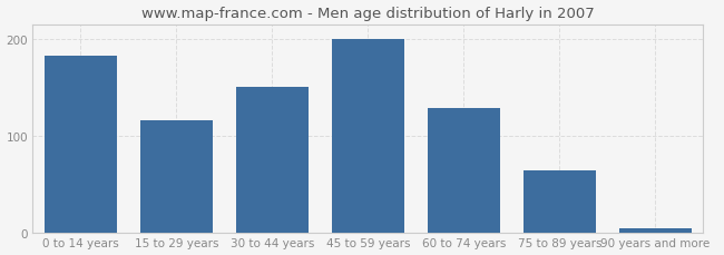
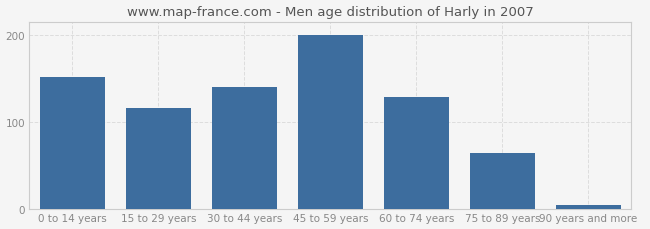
0 to 14 years: 182 -> 152
30 to 44 years: 150 -> 140
